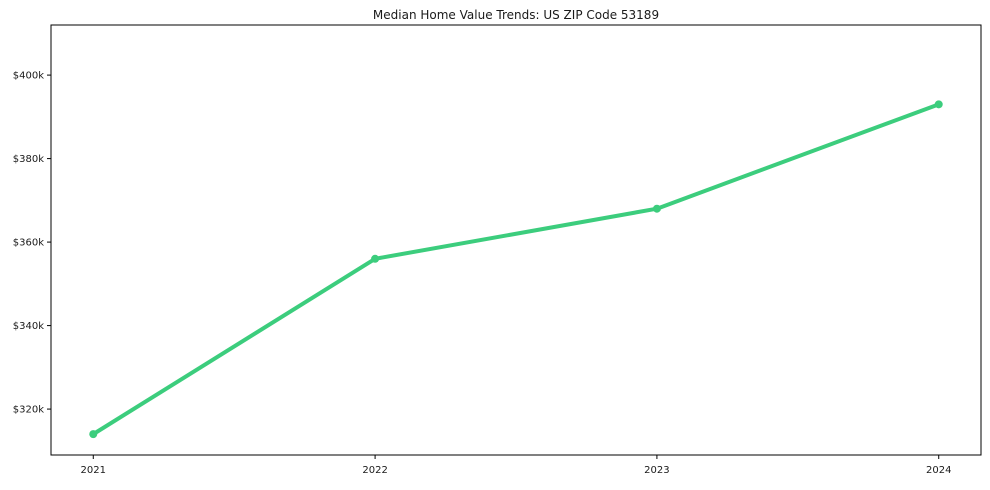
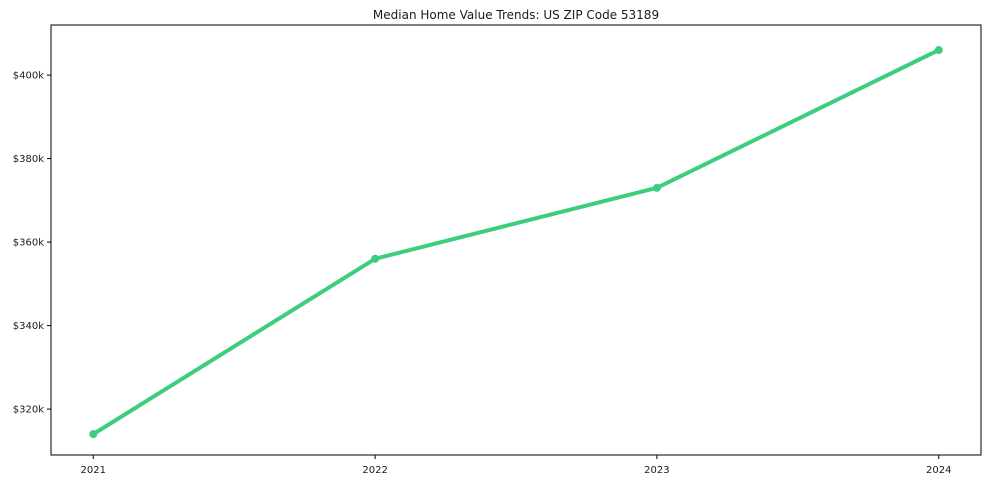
2023: $368k -> $373k
2024: $393k -> $406k
